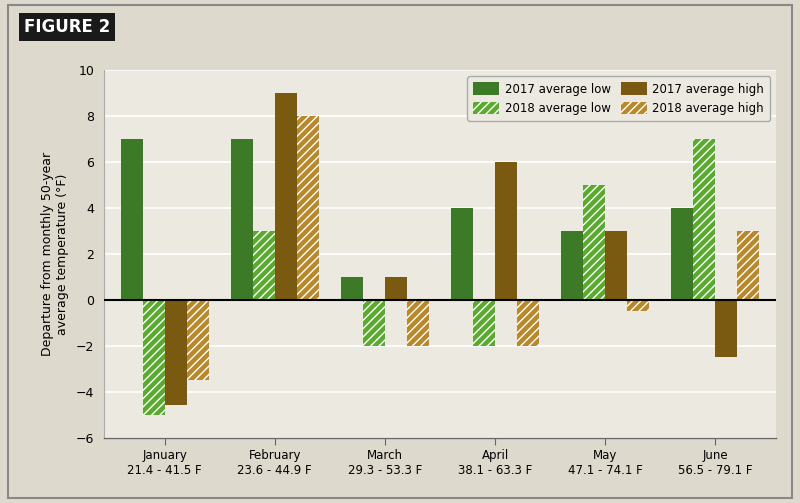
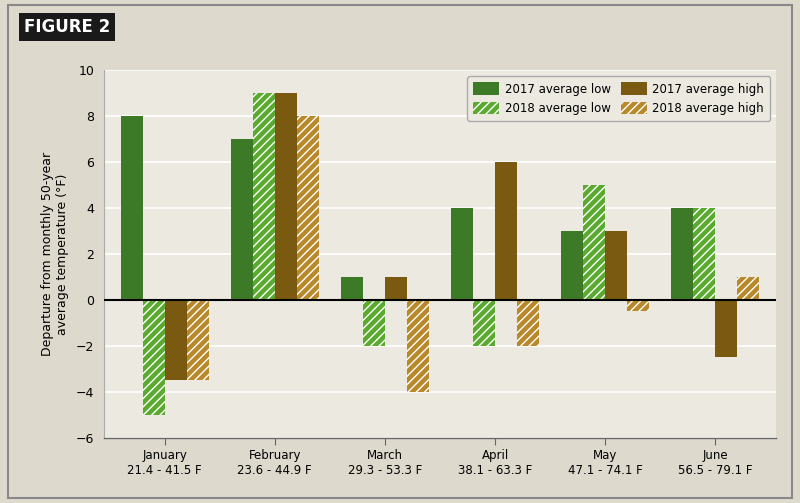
2017 average low/January 21.4 - 41.5 F: 7 -> 8
2017 average high/January 21.4 - 41.5 F: -4.6 -> -3.5
2018 average low/February 23.6 - 44.9 F: 3 -> 9
2018 average high/March 29.3 - 53.3 F: -2.0 -> -4.0
2018 average low/June 56.5 - 79.1 F: 7 -> 4
2018 average high/June 56.5 - 79.1 F: 3.0 -> 1.0
